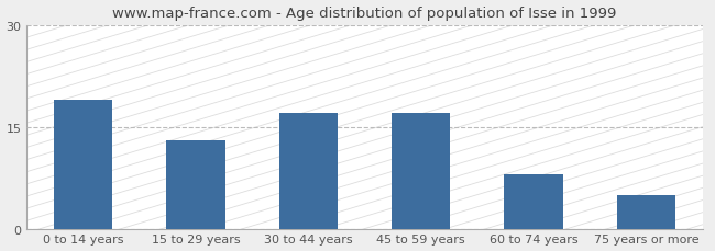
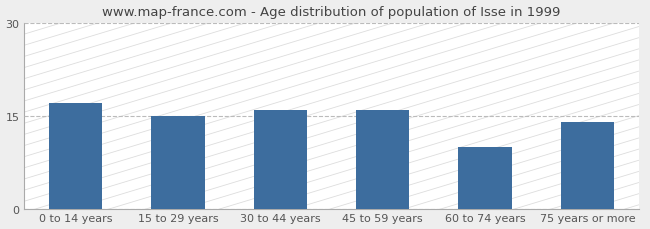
0 to 14 years: 19 -> 17
15 to 29 years: 13 -> 15
30 to 44 years: 17 -> 16
45 to 59 years: 17 -> 16
60 to 74 years: 8 -> 10
75 years or more: 5 -> 14
